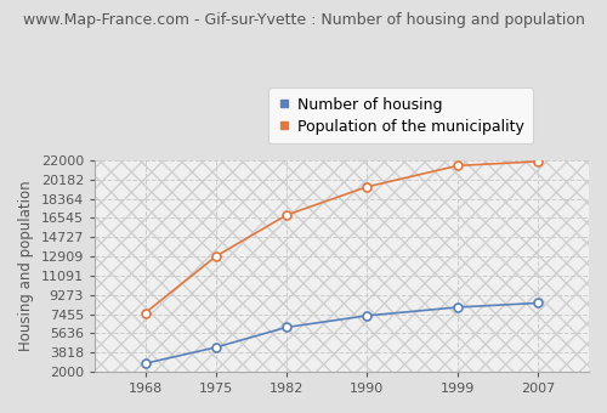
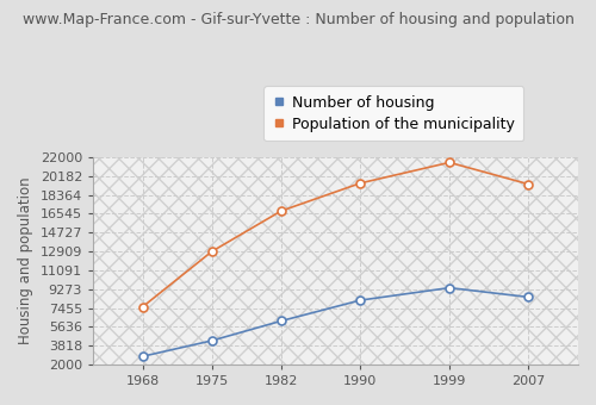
Number of housing/1990: 7300 -> 8200
Number of housing/1999: 8100 -> 9400
Population of the municipality/2007: 21900 -> 19400
